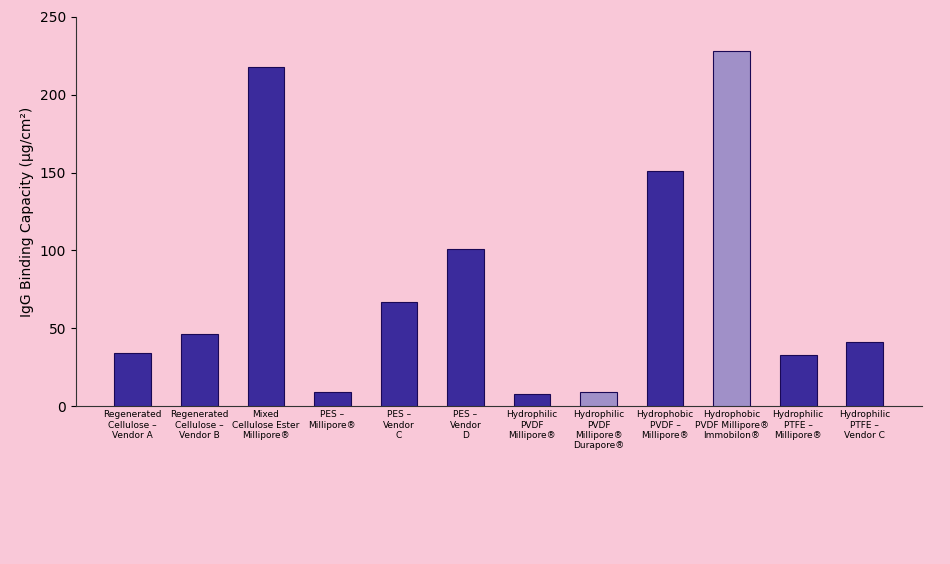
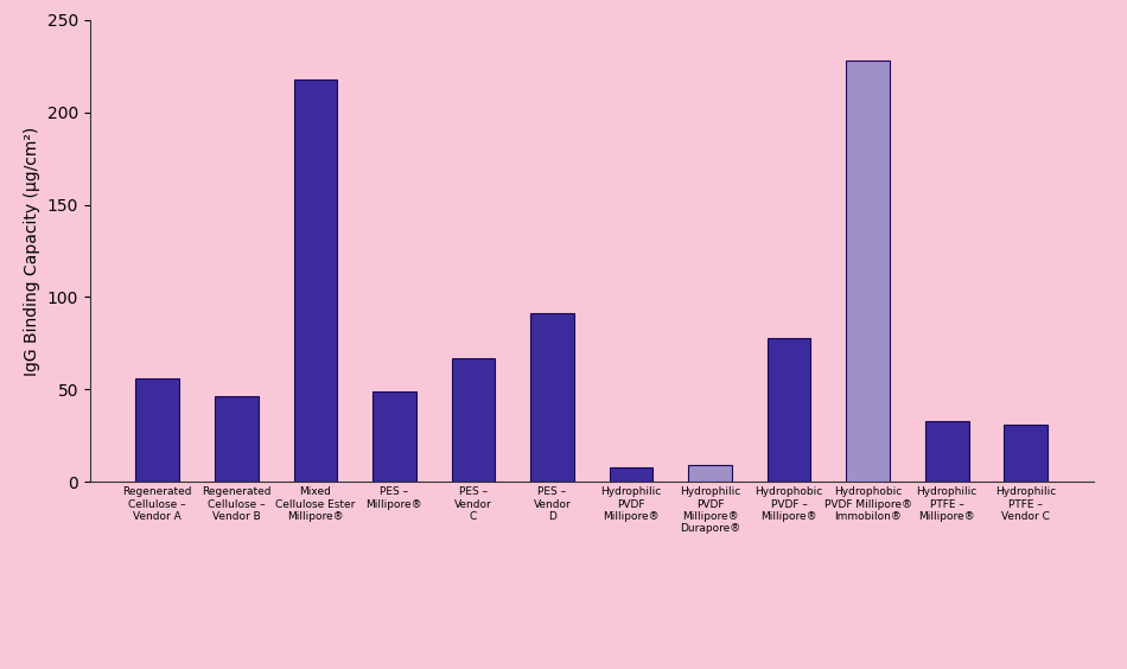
Regenerated Cellulose – Vendor A: 34 -> 56
PES – Millipore®: 9 -> 49
PES – Vendor D: 101 -> 91
Hydrophobic PVDF – Millipore®: 151 -> 78
Hydrophilic PTFE – Vendor C: 41 -> 31
